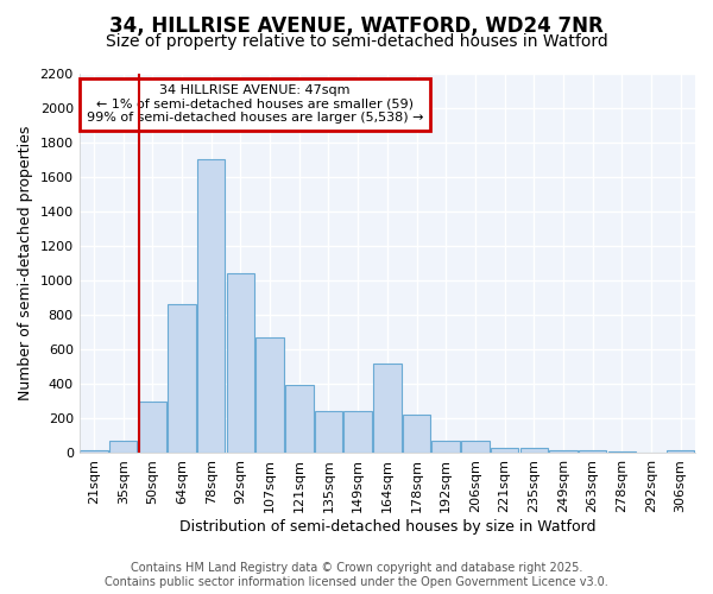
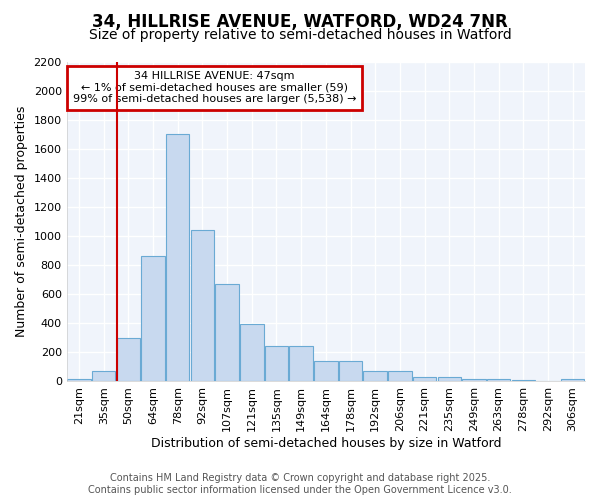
164sqm: 520 -> 140
178sqm: 220 -> 140
